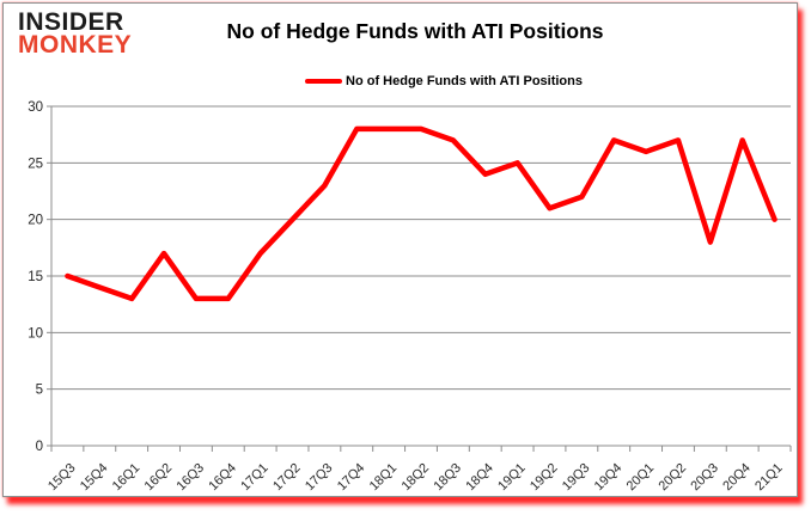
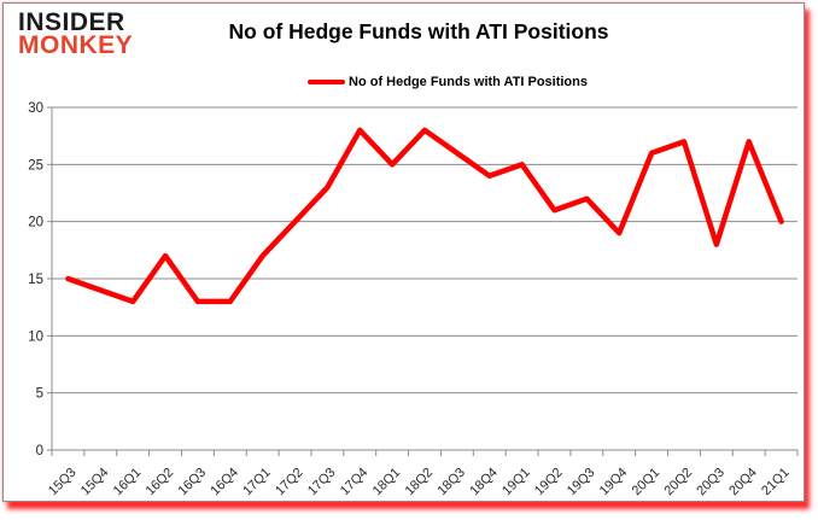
18Q1: 28 -> 25
18Q3: 27 -> 26
19Q4: 27 -> 19
